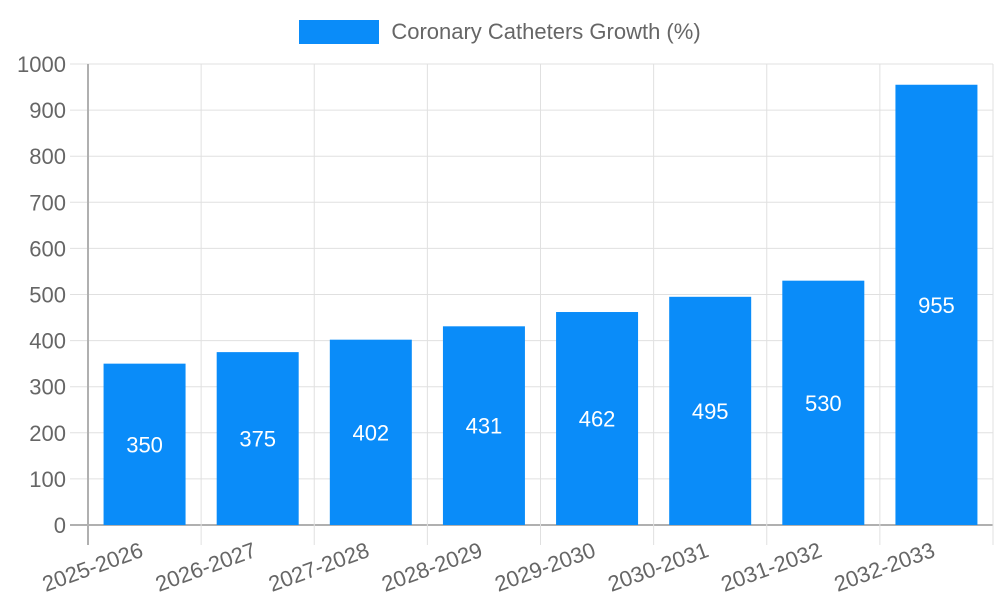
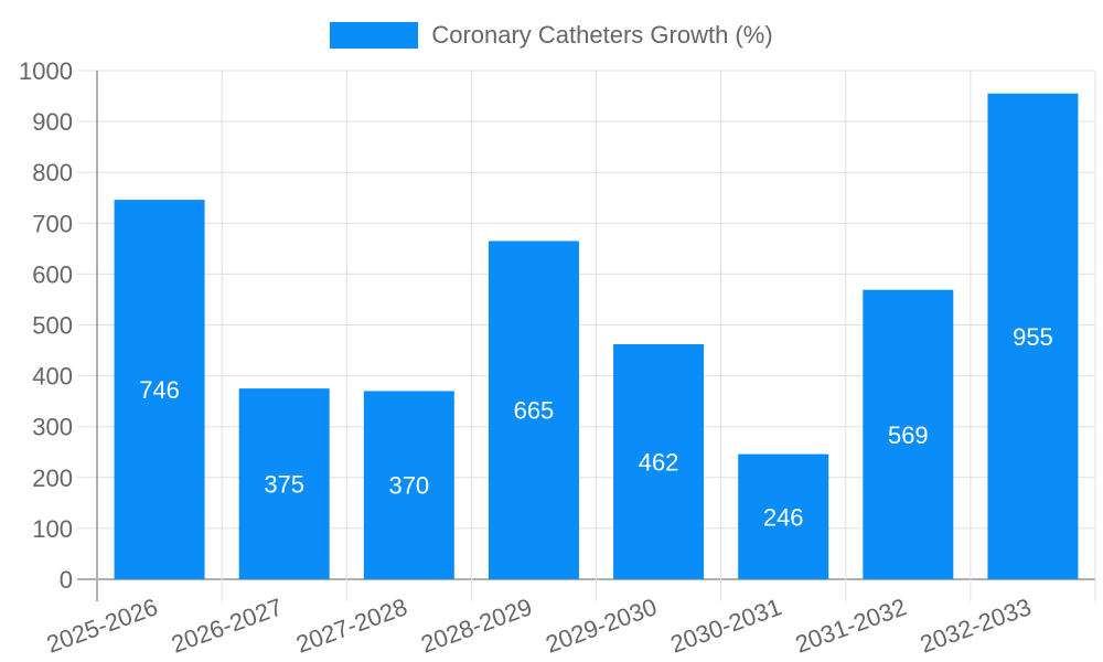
2025-2026: 350 -> 746
2027-2028: 402 -> 370
2028-2029: 431 -> 665
2030-2031: 495 -> 246
2031-2032: 530 -> 569
